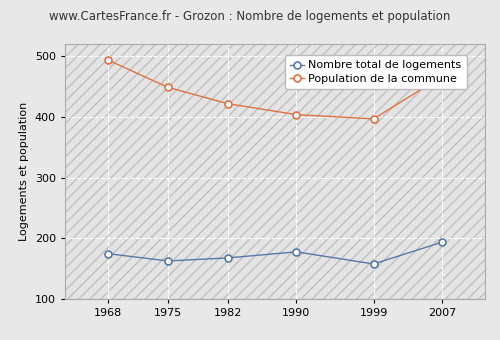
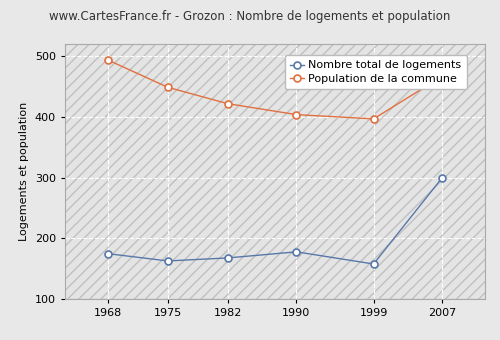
Nombre total de logements/2007: 194 -> 300
